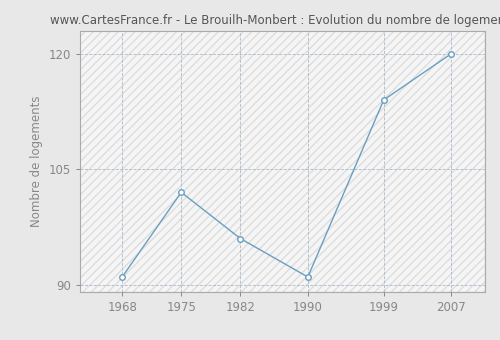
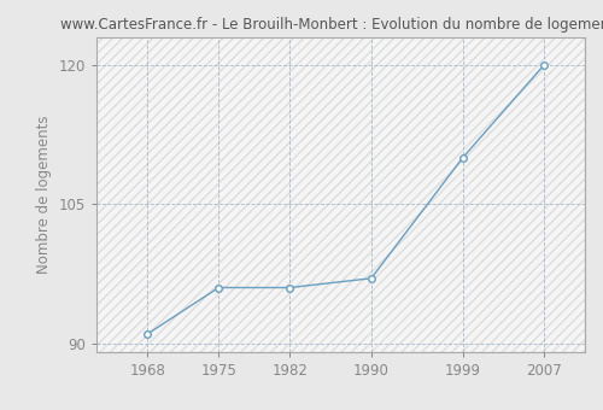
1975: 102 -> 96
1990: 91 -> 97
1999: 114 -> 110
